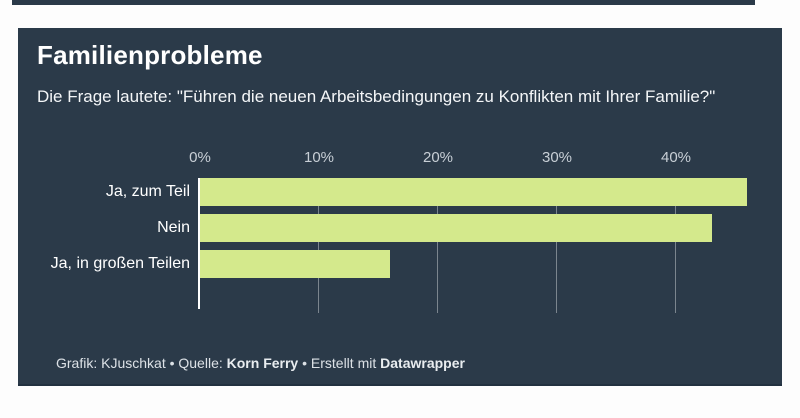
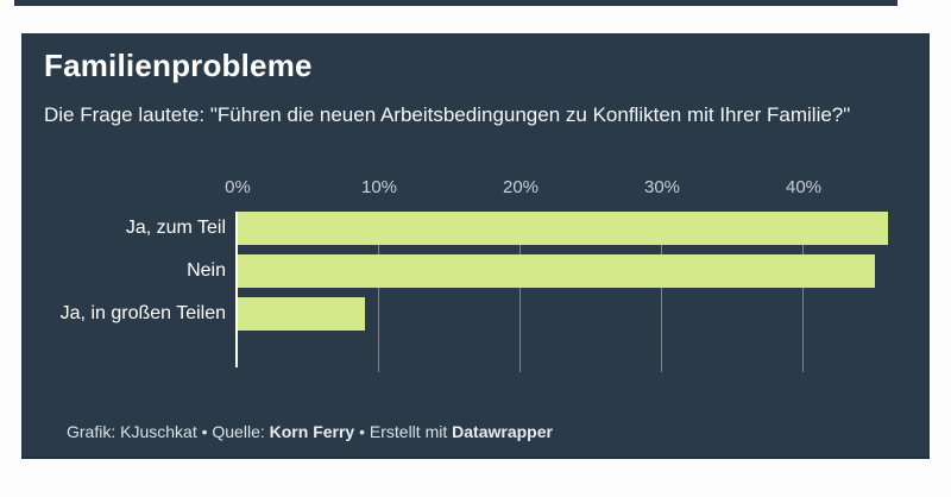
Nein: 43% -> 45%
Ja, in großen Teilen: 16% -> 9%
